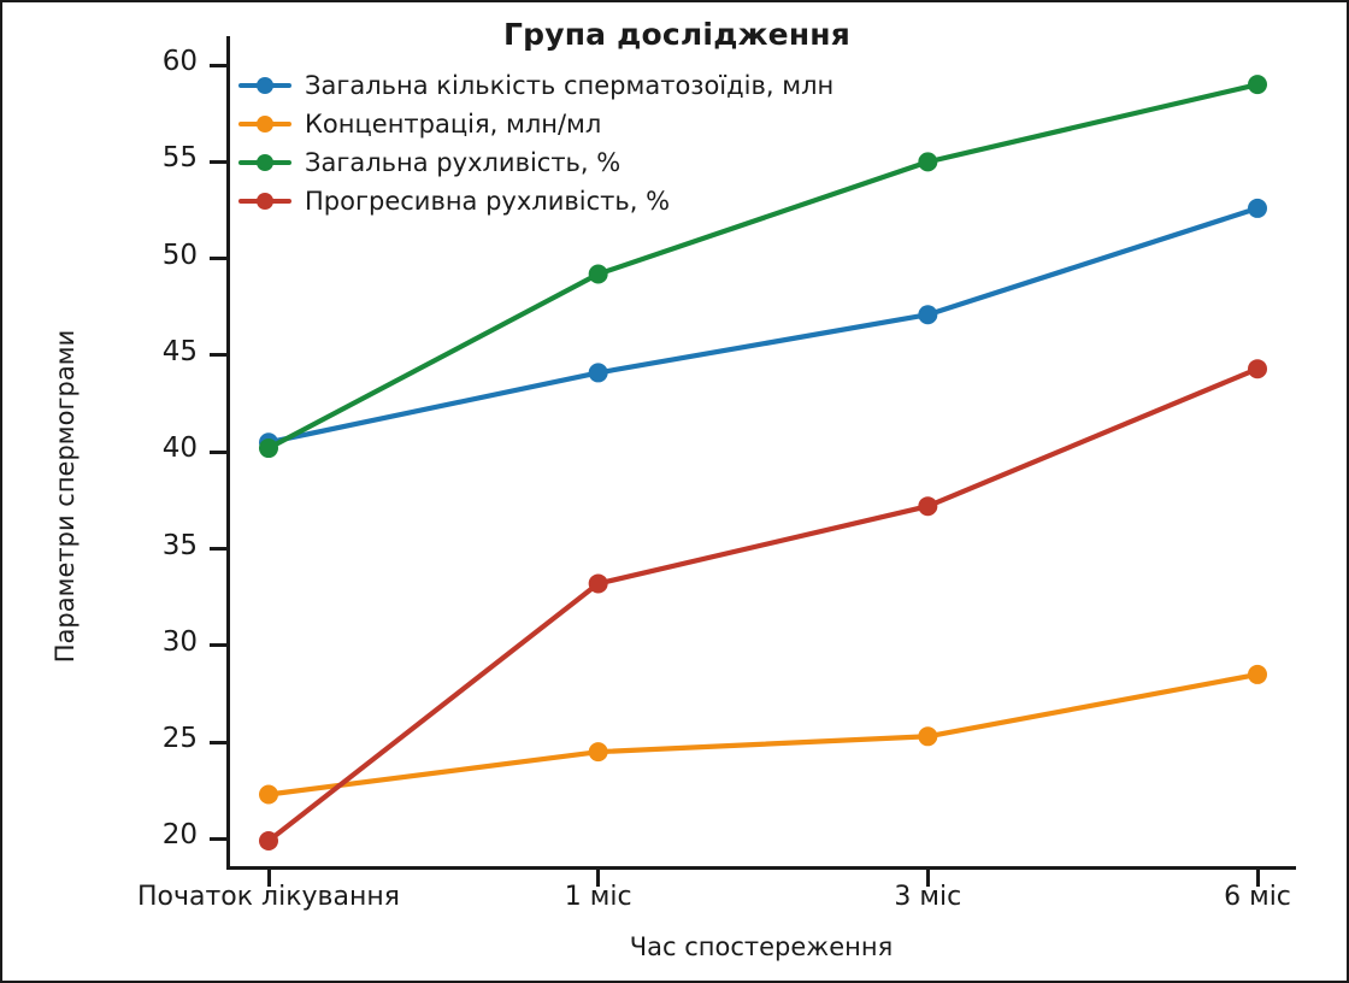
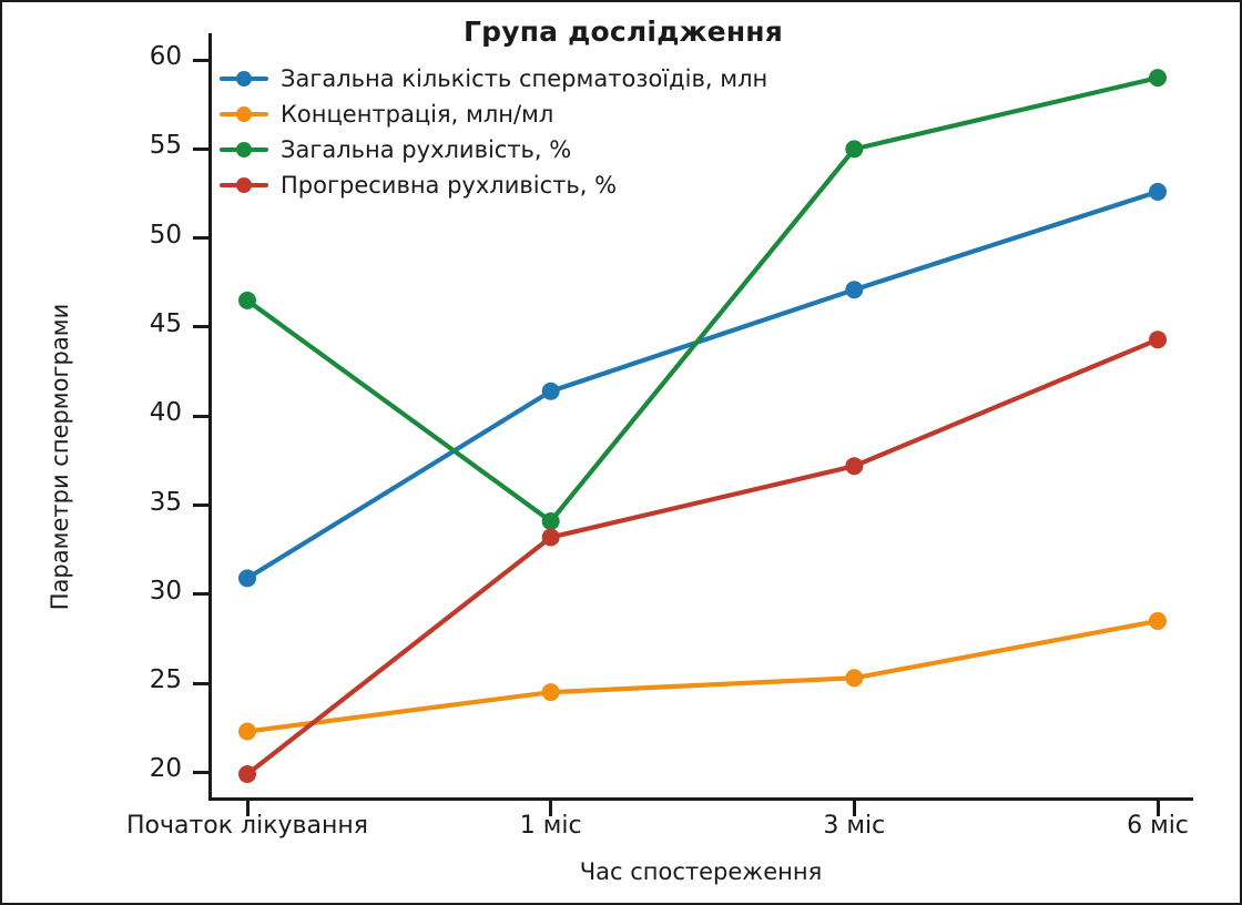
Загальна кількість сперматозоїдів, млн/Початок лікування: 40.5 -> 30.9
Загальна рухливість, %/Початок лікування: 40.2 -> 46.5
Загальна кількість сперматозоїдів, млн/1 міс: 44.1 -> 41.4
Загальна рухливість, %/1 міс: 49.2 -> 34.1
